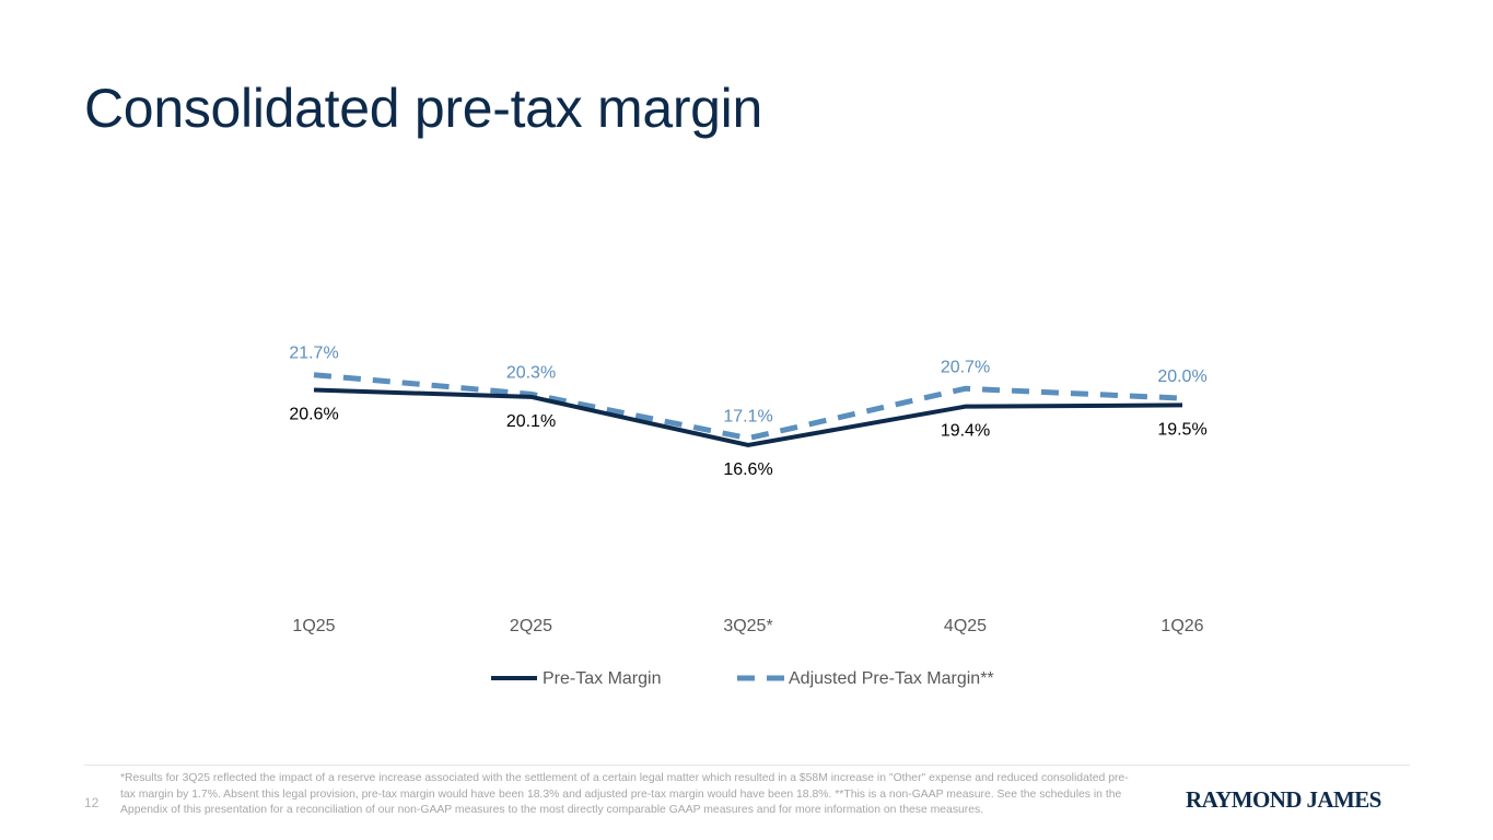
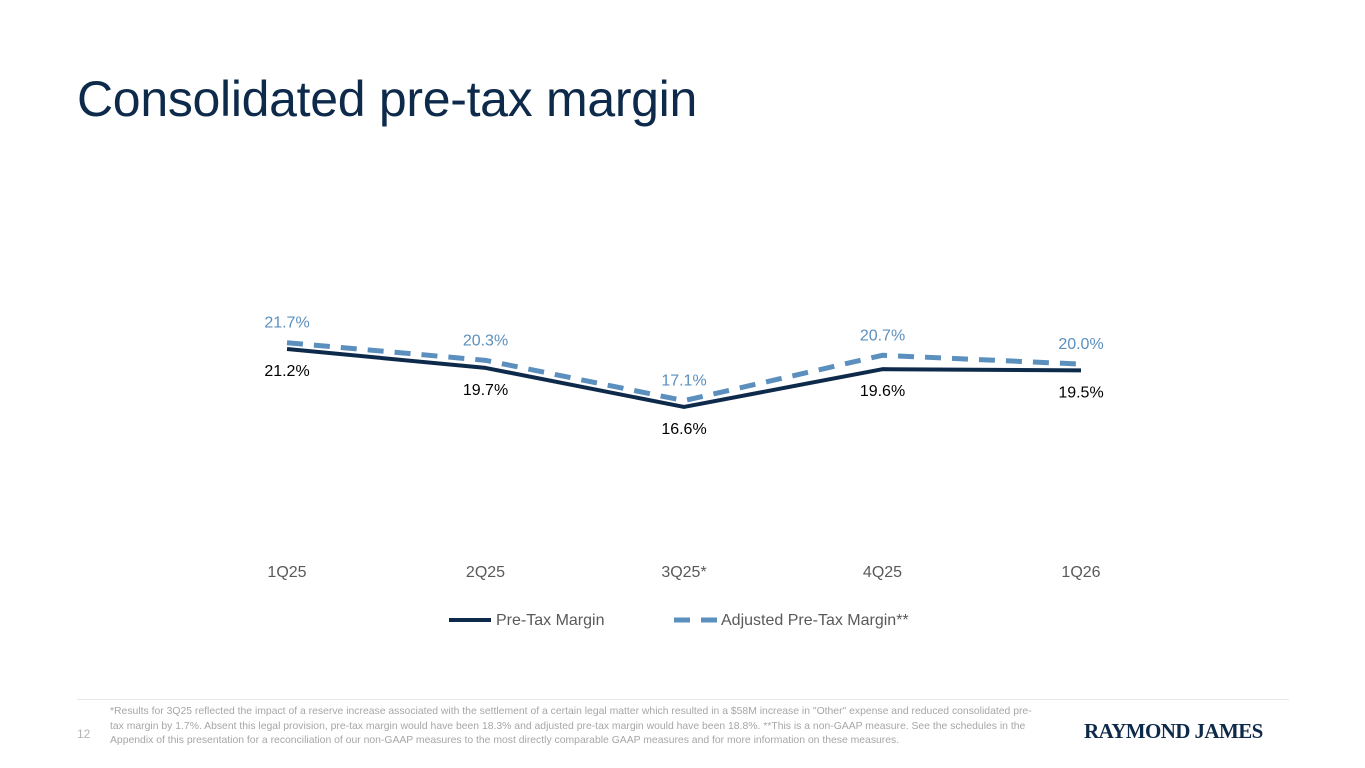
Pre-Tax Margin/1Q25: 20.6% -> 21.2%
Pre-Tax Margin/2Q25: 20.1% -> 19.7%
Pre-Tax Margin/4Q25: 19.4% -> 19.6%
